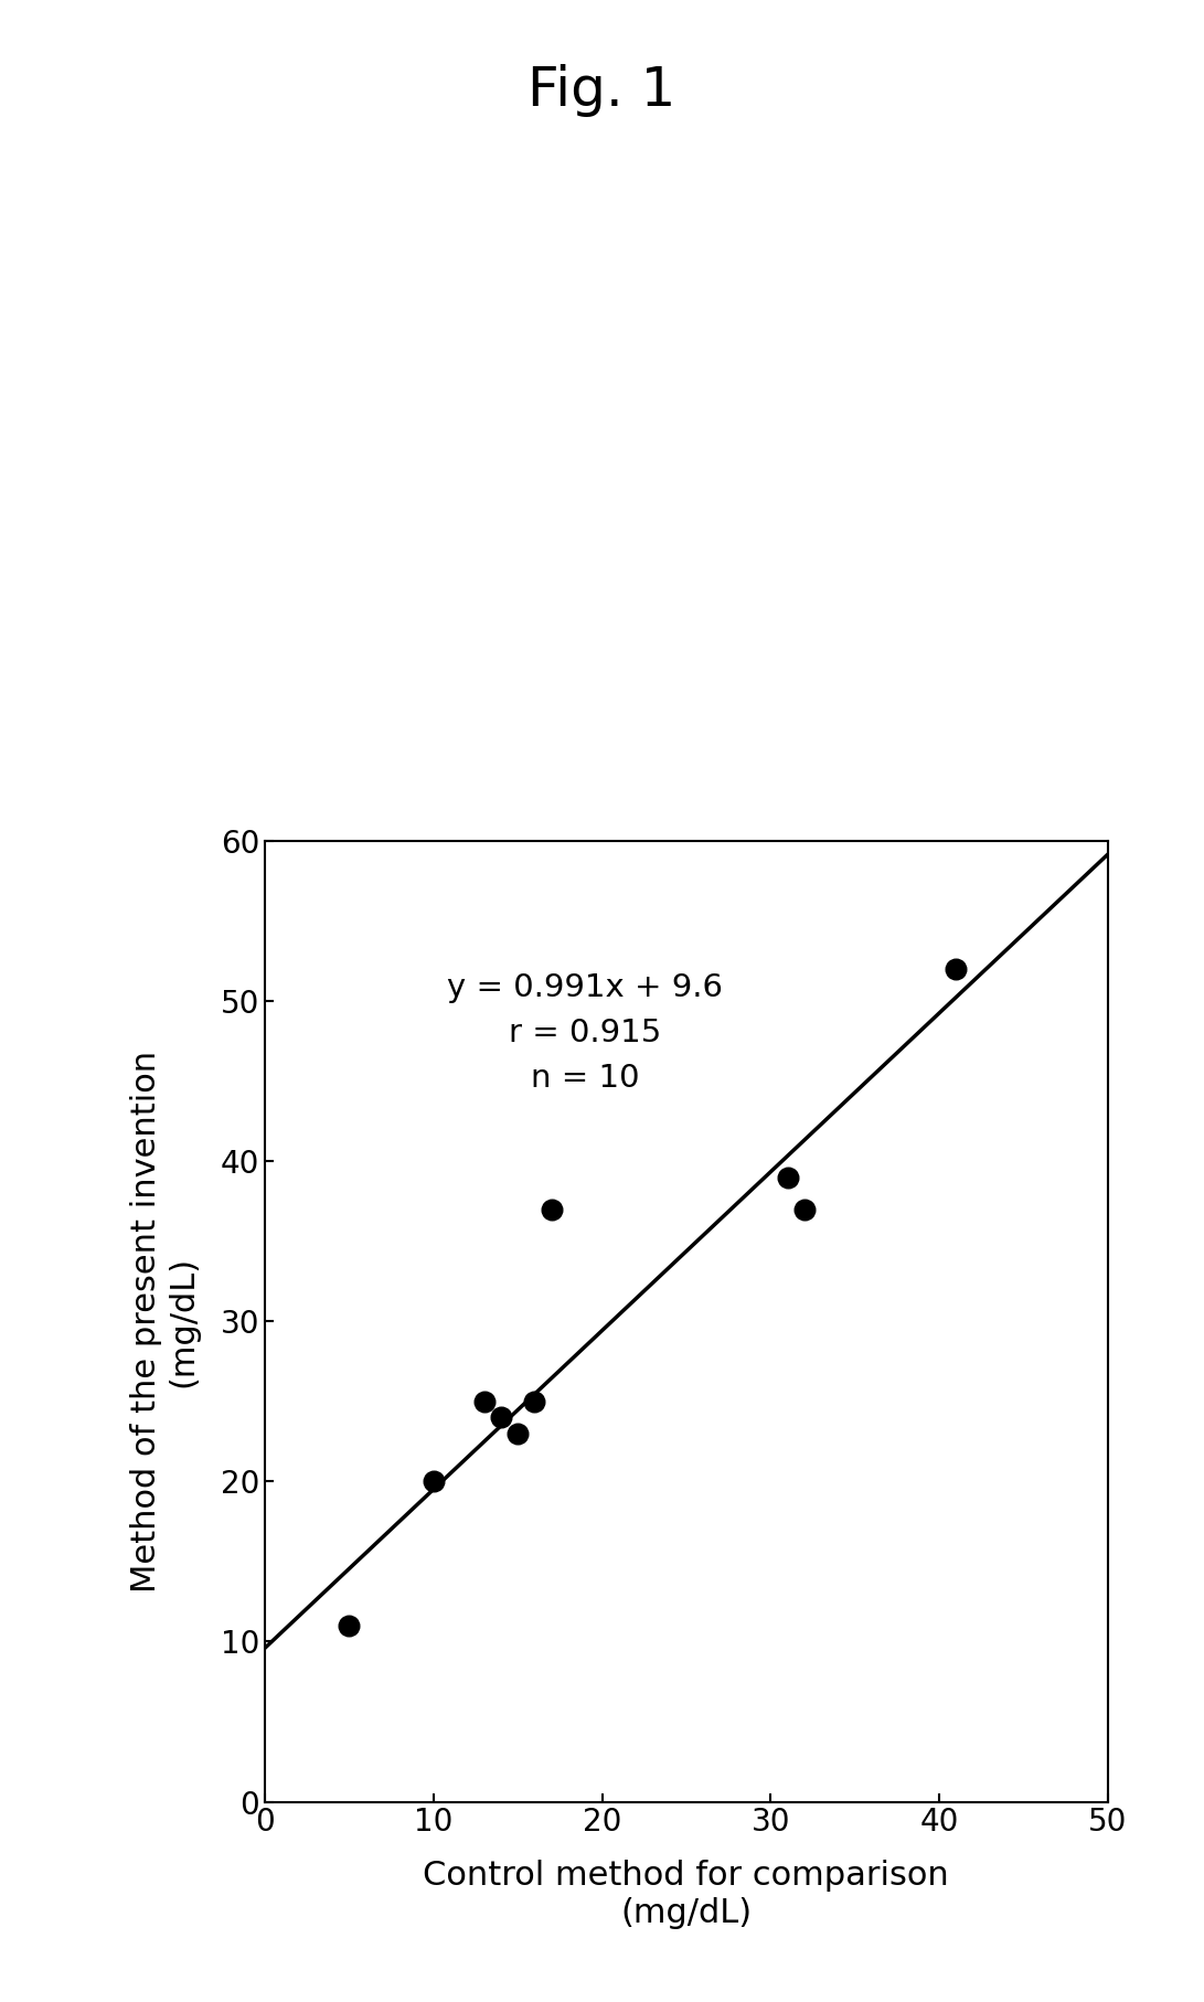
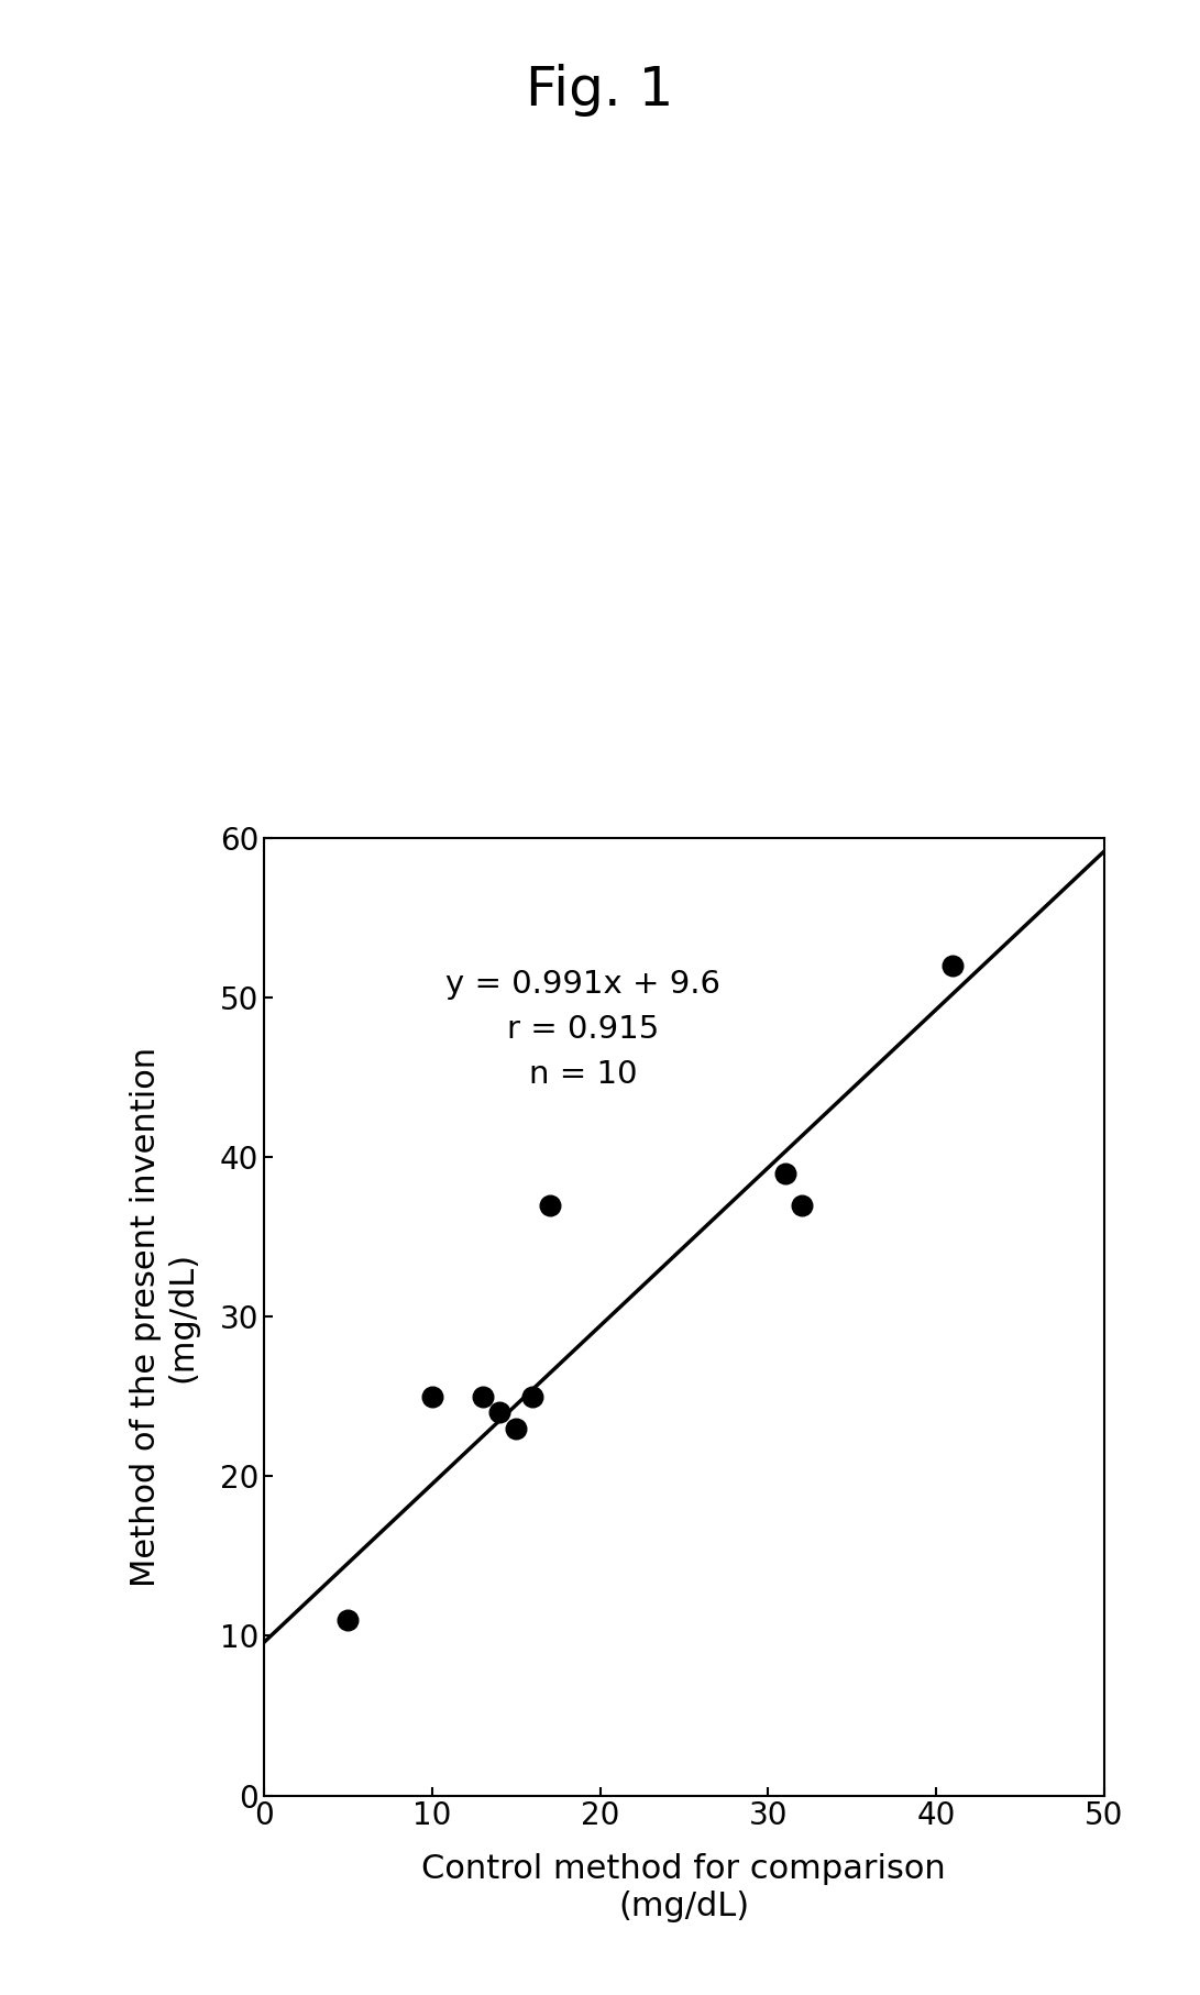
10: 20 -> 25
